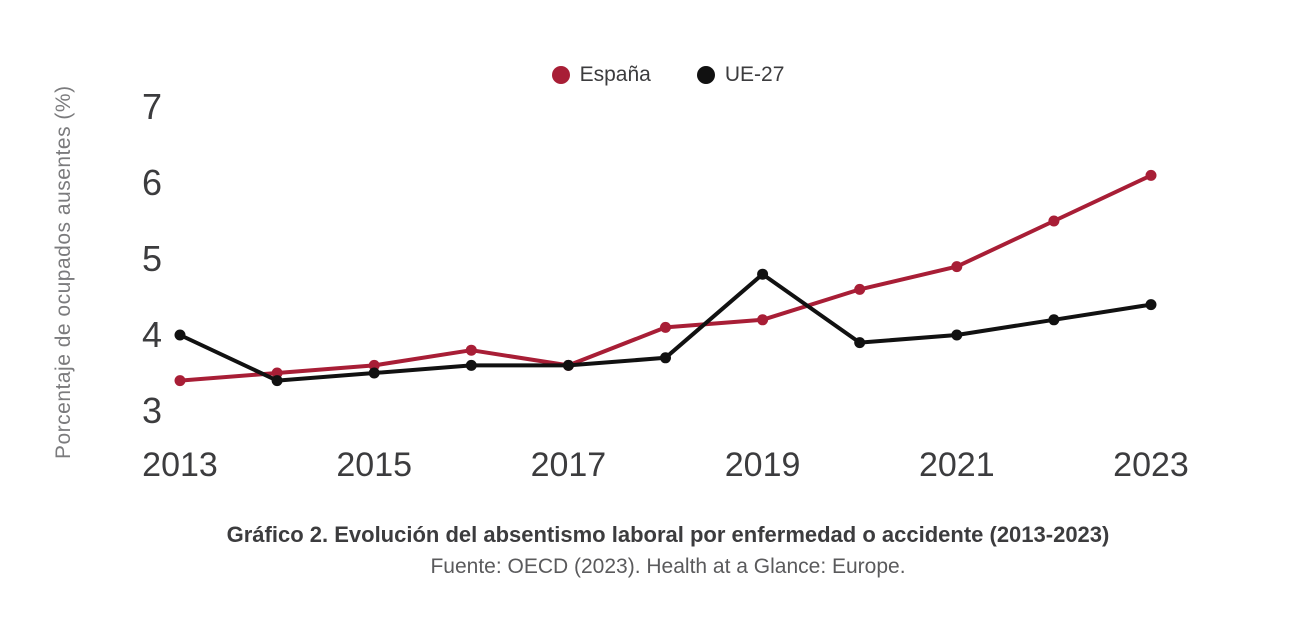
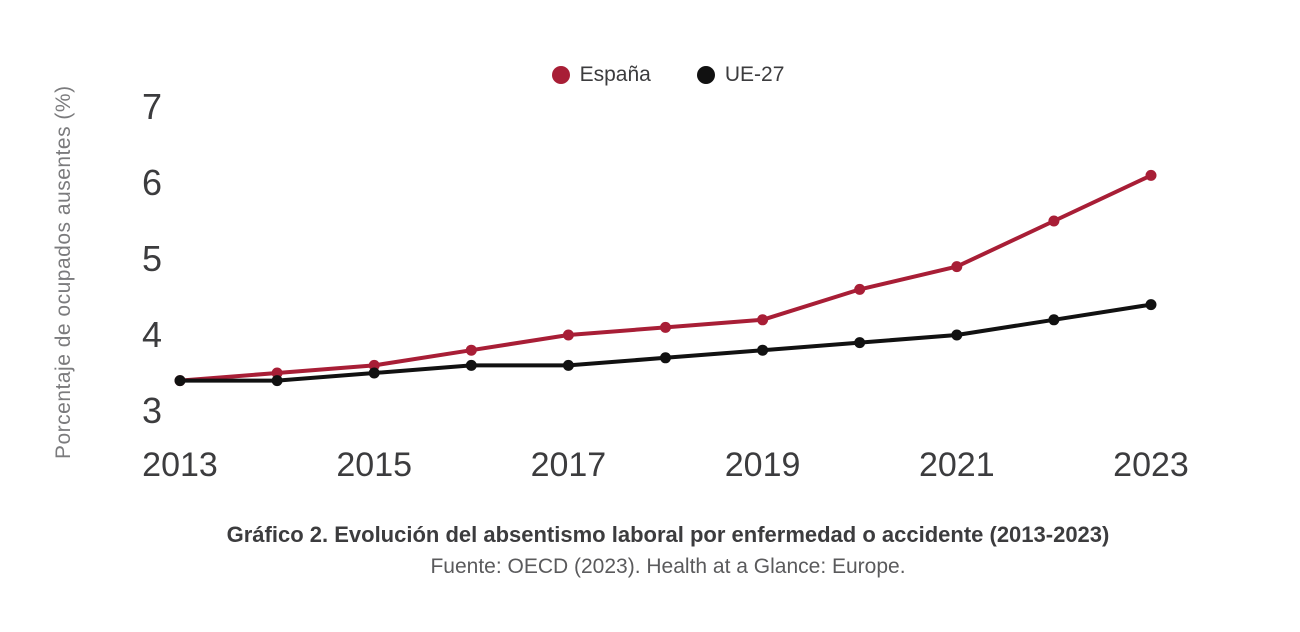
UE-27/2013: 4.0 -> 3.4
España/2017: 3.6 -> 4.0
UE-27/2019: 4.8 -> 3.8
